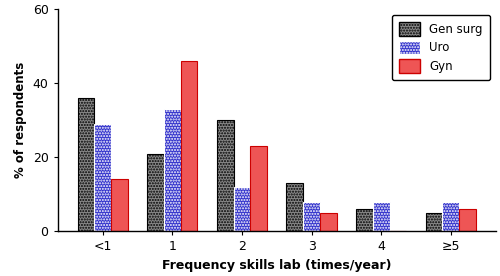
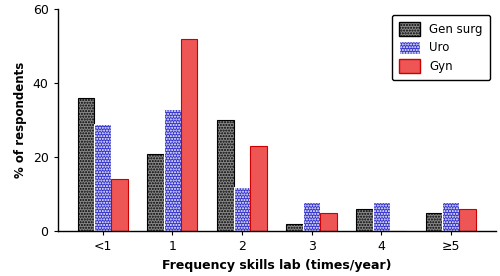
Gyn/1: 46 -> 52
Gen surg/3: 13 -> 2
